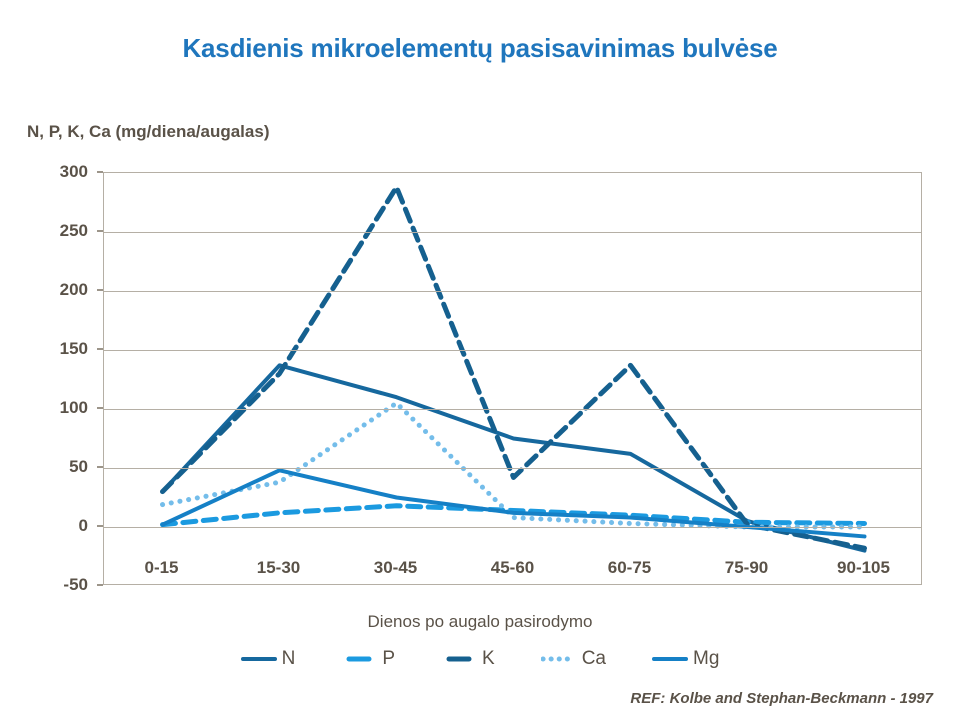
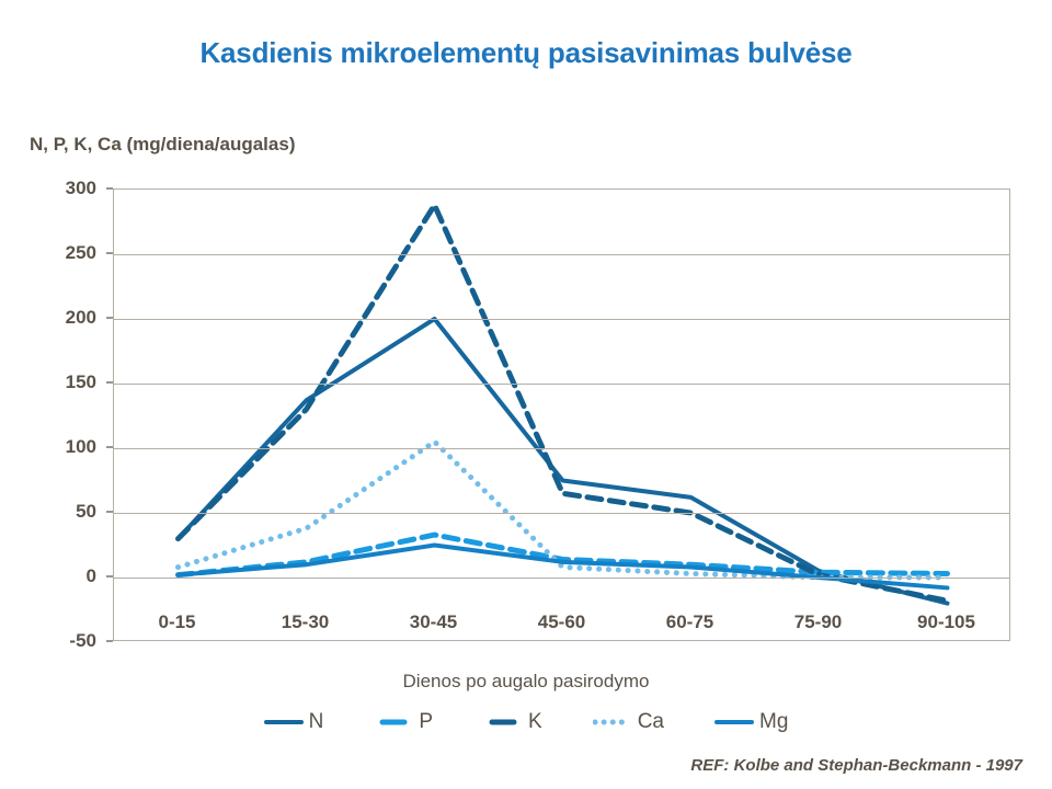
Ca/0-15: 19 -> 8
Mg/15-30: 48 -> 10
N/30-45: 110 -> 200
P/30-45: 18 -> 33
K/45-60: 42 -> 65
K/60-75: 137 -> 50
